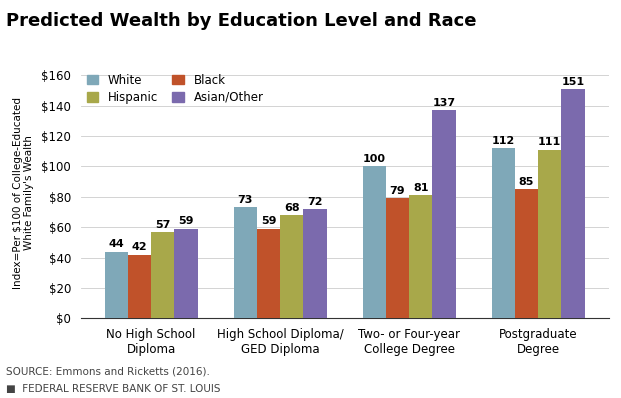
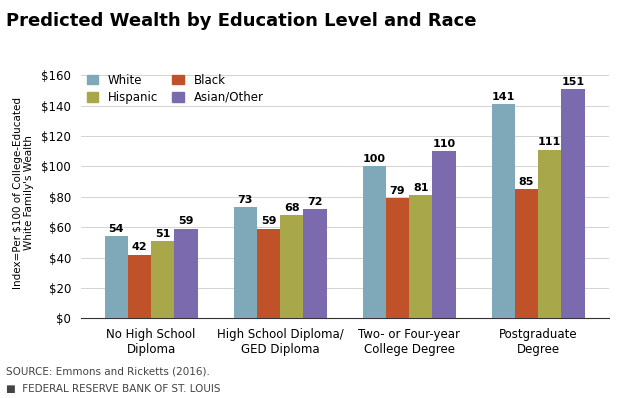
White/No High School Diploma: 44 -> 54
Hispanic/No High School Diploma: 57 -> 51
Asian/Other/Two- or Four-year College Degree: 137 -> 110
White/Postgraduate Degree: 112 -> 141
